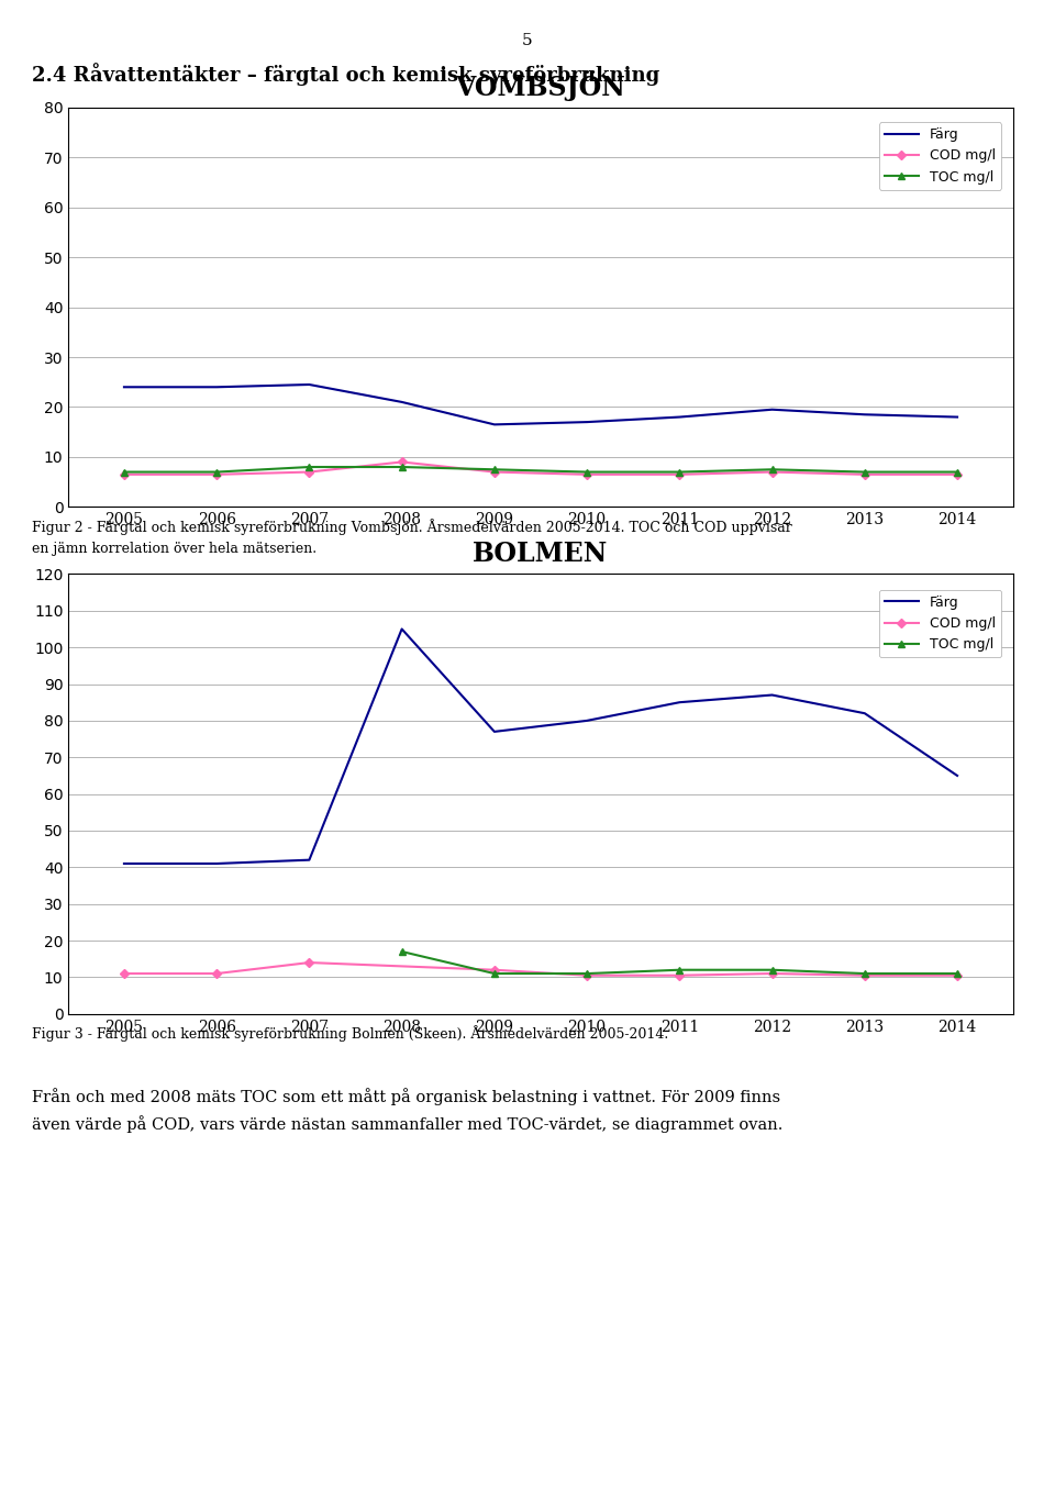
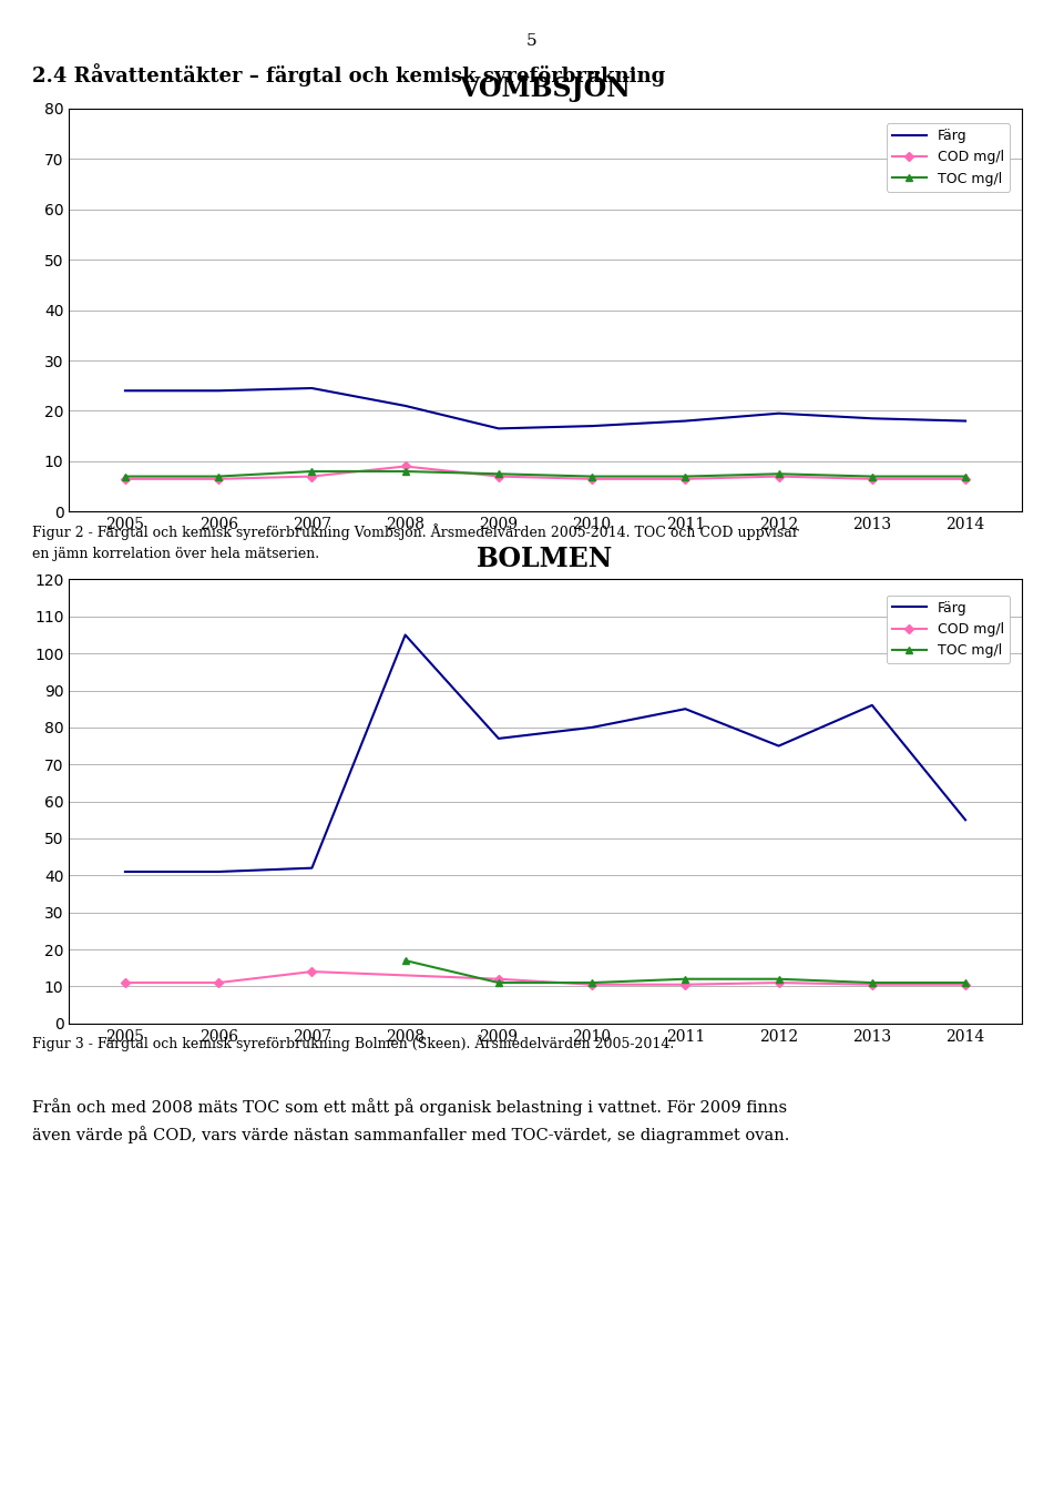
BOLMEN/Färg/2012: 87 -> 75
BOLMEN/Färg/2013: 82 -> 86
BOLMEN/Färg/2014: 65 -> 55
